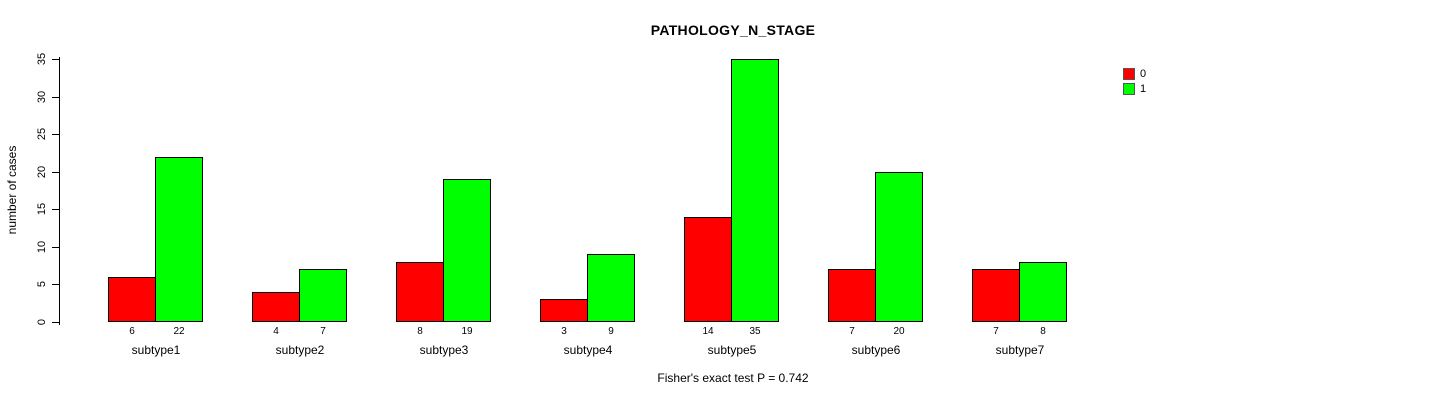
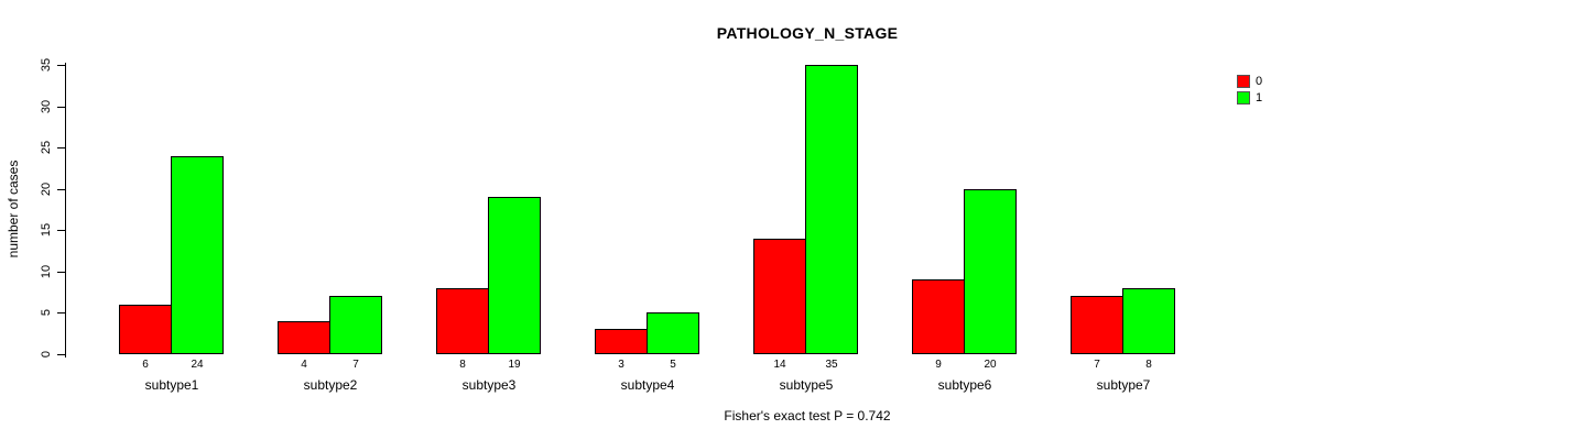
1/subtype1: 22 -> 24
1/subtype4: 9 -> 5
0/subtype6: 7 -> 9
